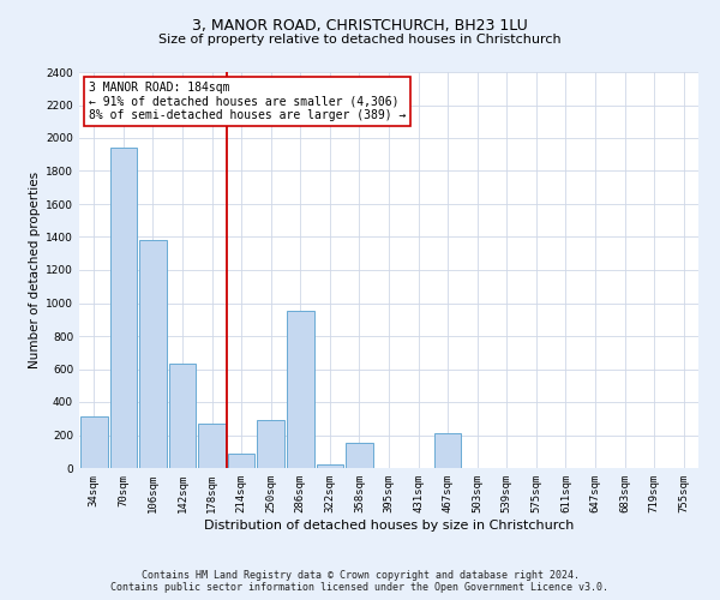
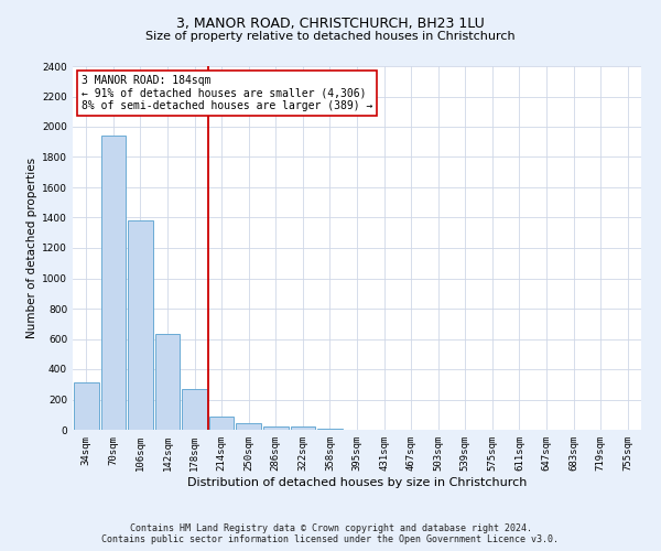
250sqm: 290 -> 40
286sqm: 950 -> 20
358sqm: 150 -> 0
467sqm: 210 -> 0
